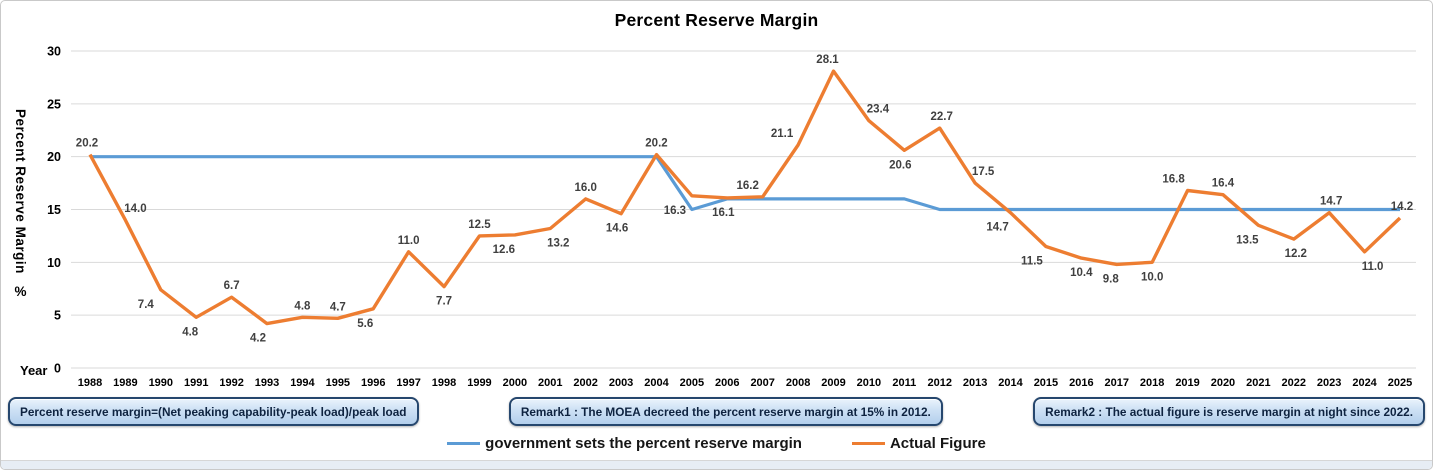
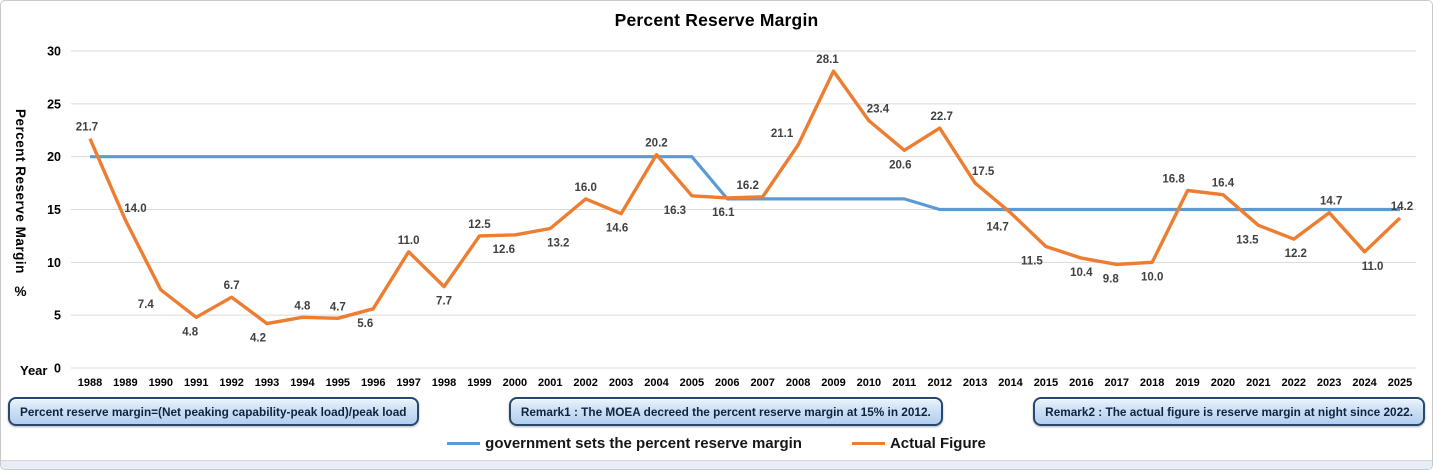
Actual Figure/1988: 20.2 -> 21.7
government sets the percent reserve margin/2005: 15 -> 20
